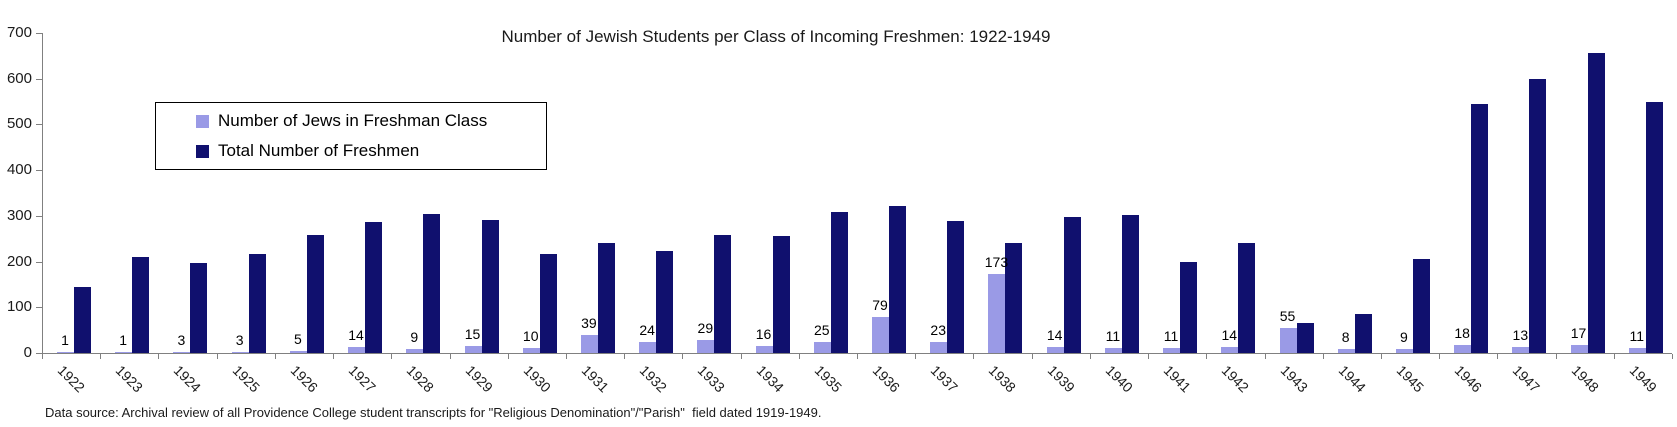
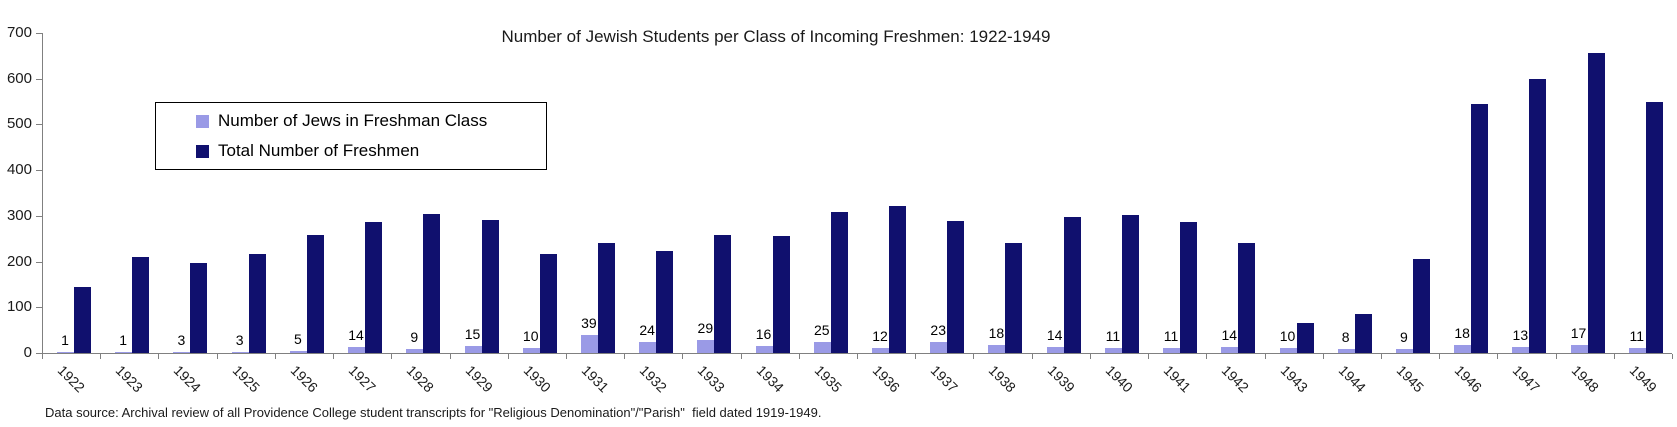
Number of Jews in Freshman Class/1936: 79 -> 12
Number of Jews in Freshman Class/1938: 173 -> 18
Total Number of Freshmen/1941: 200 -> 290
Number of Jews in Freshman Class/1943: 55 -> 10
